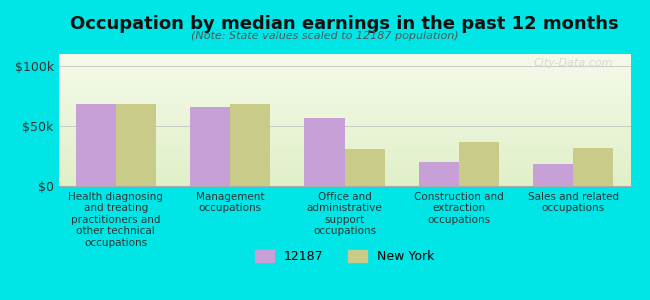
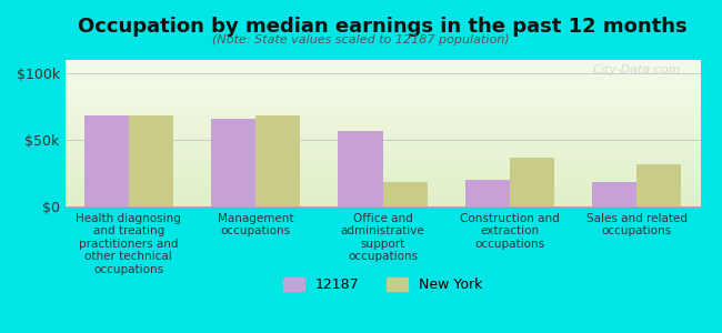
New York/Office and administrative support occupations: $31k -> $18k
